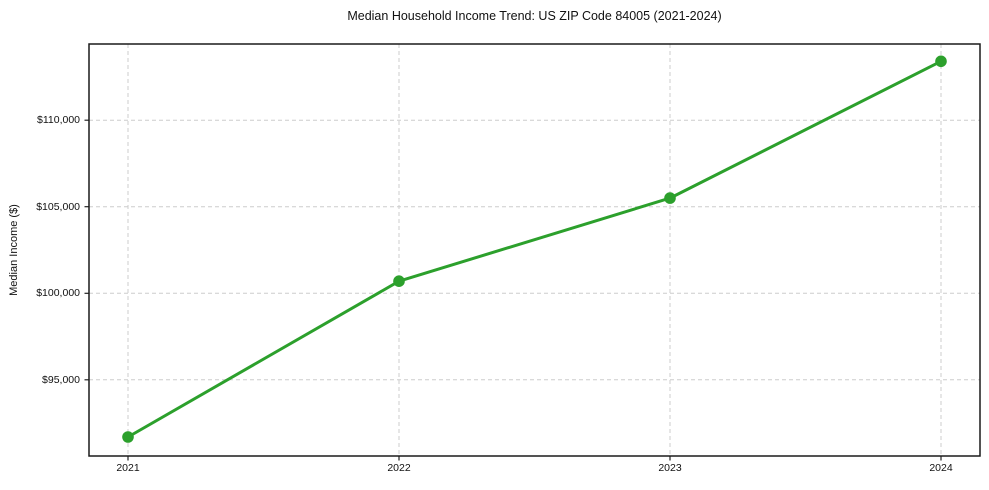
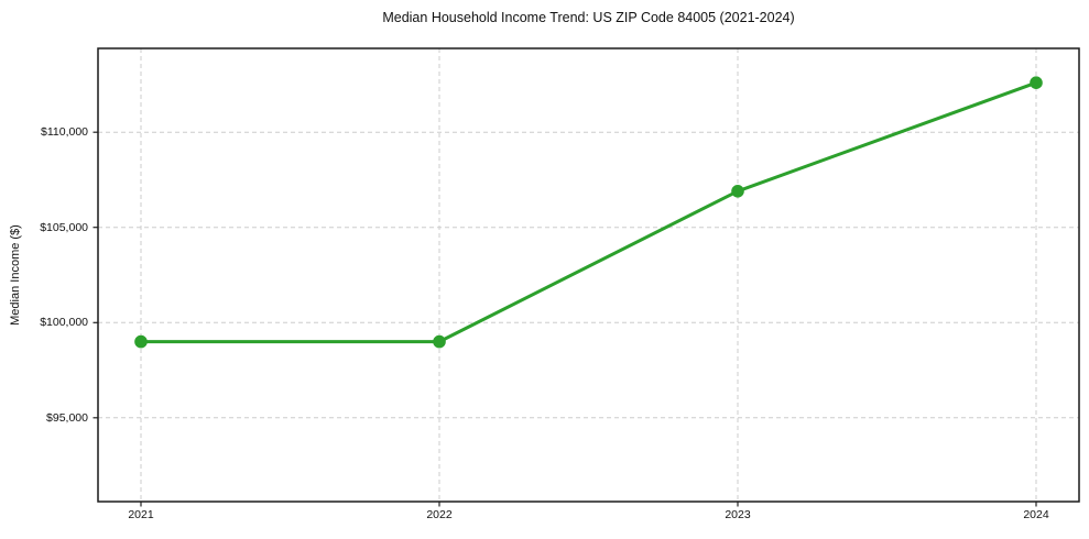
2021: $91700 -> $99000
2022: $100700 -> $99000
2023: $105500 -> $106900
2024: $113400 -> $112600
